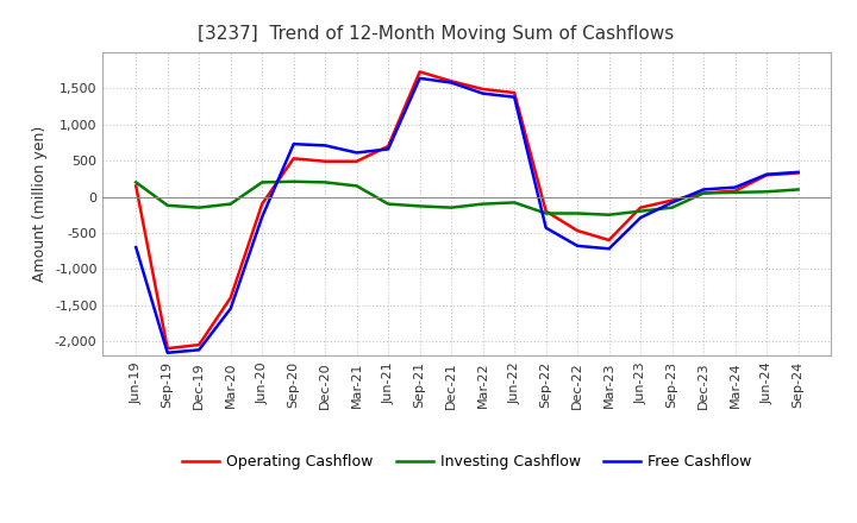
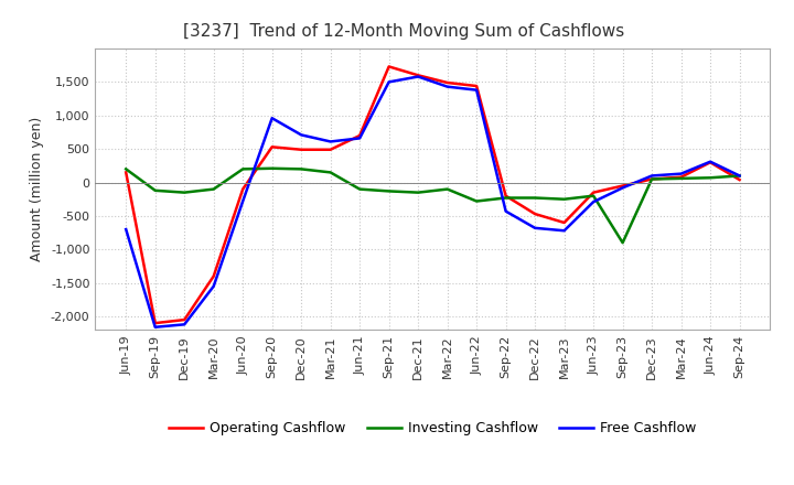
Free Cashflow/Sep-20: 730 -> 960
Free Cashflow/Sep-21: 1,640 -> 1,500
Investing Cashflow/Jun-22: -80 -> -280
Investing Cashflow/Sep-23: -150 -> -900
Operating Cashflow/Sep-24: 330 -> 40
Free Cashflow/Sep-24: 340 -> 100
